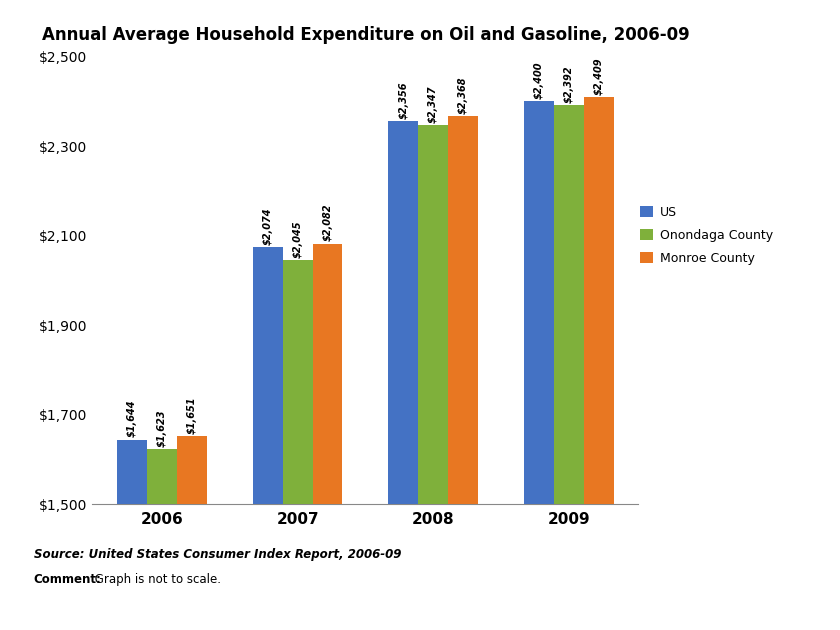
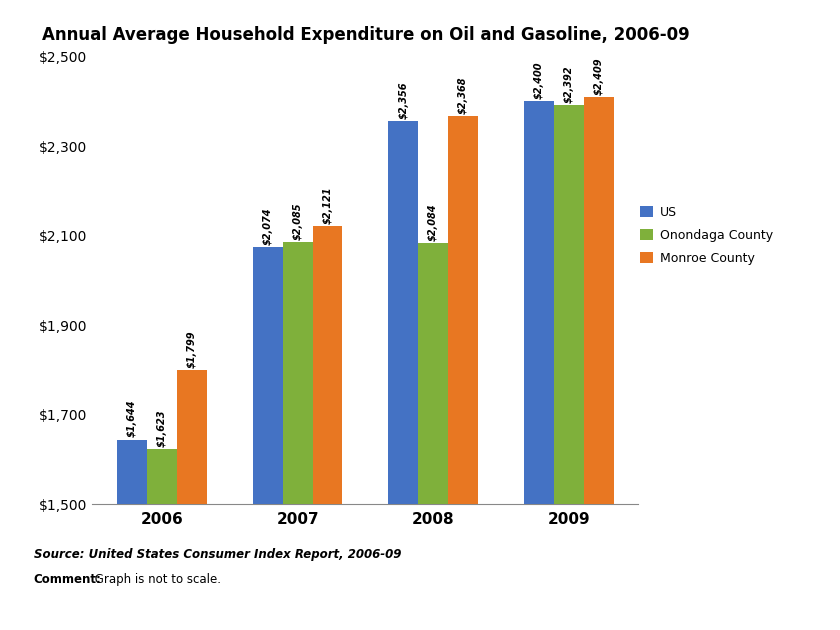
Monroe County/2006: $1,651 -> $1,799
Onondaga County/2007: $2,045 -> $2,085
Monroe County/2007: $2,082 -> $2,121
Onondaga County/2008: $2,347 -> $2,084
